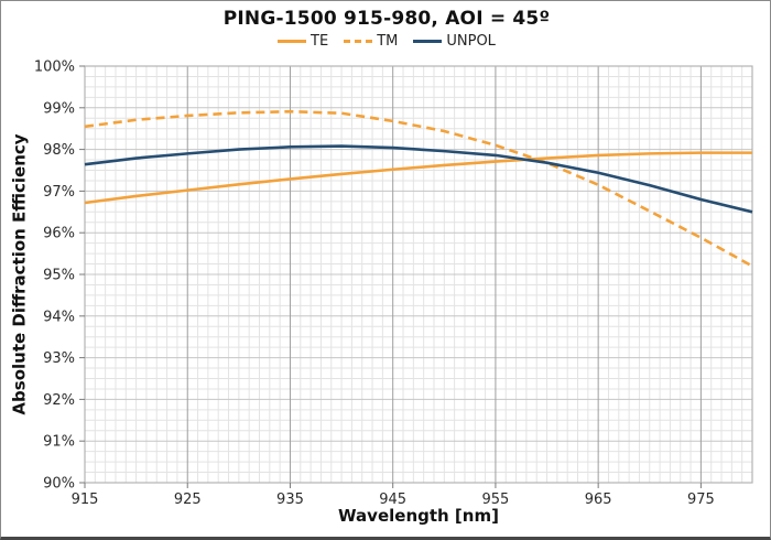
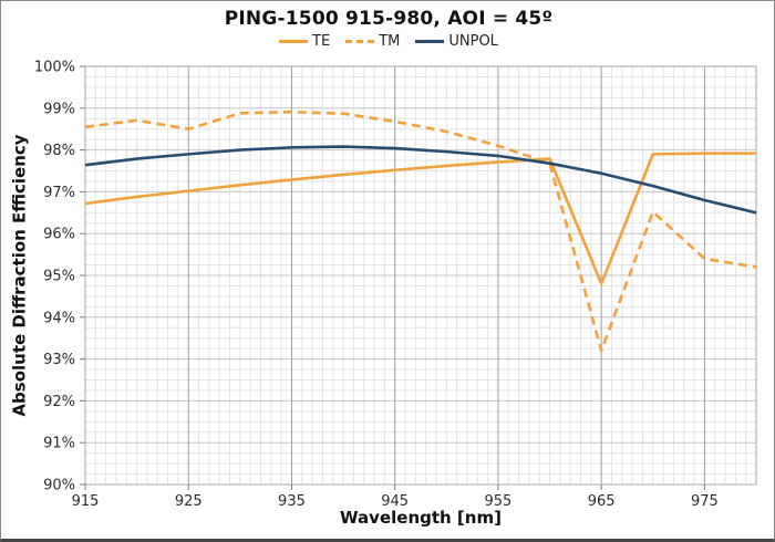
TM/925: 98.8% -> 98.5%
TE/965: 97.9% -> 94.8%
TM/965: 97.2% -> 93.2%
TM/975: 95.9% -> 95.4%
